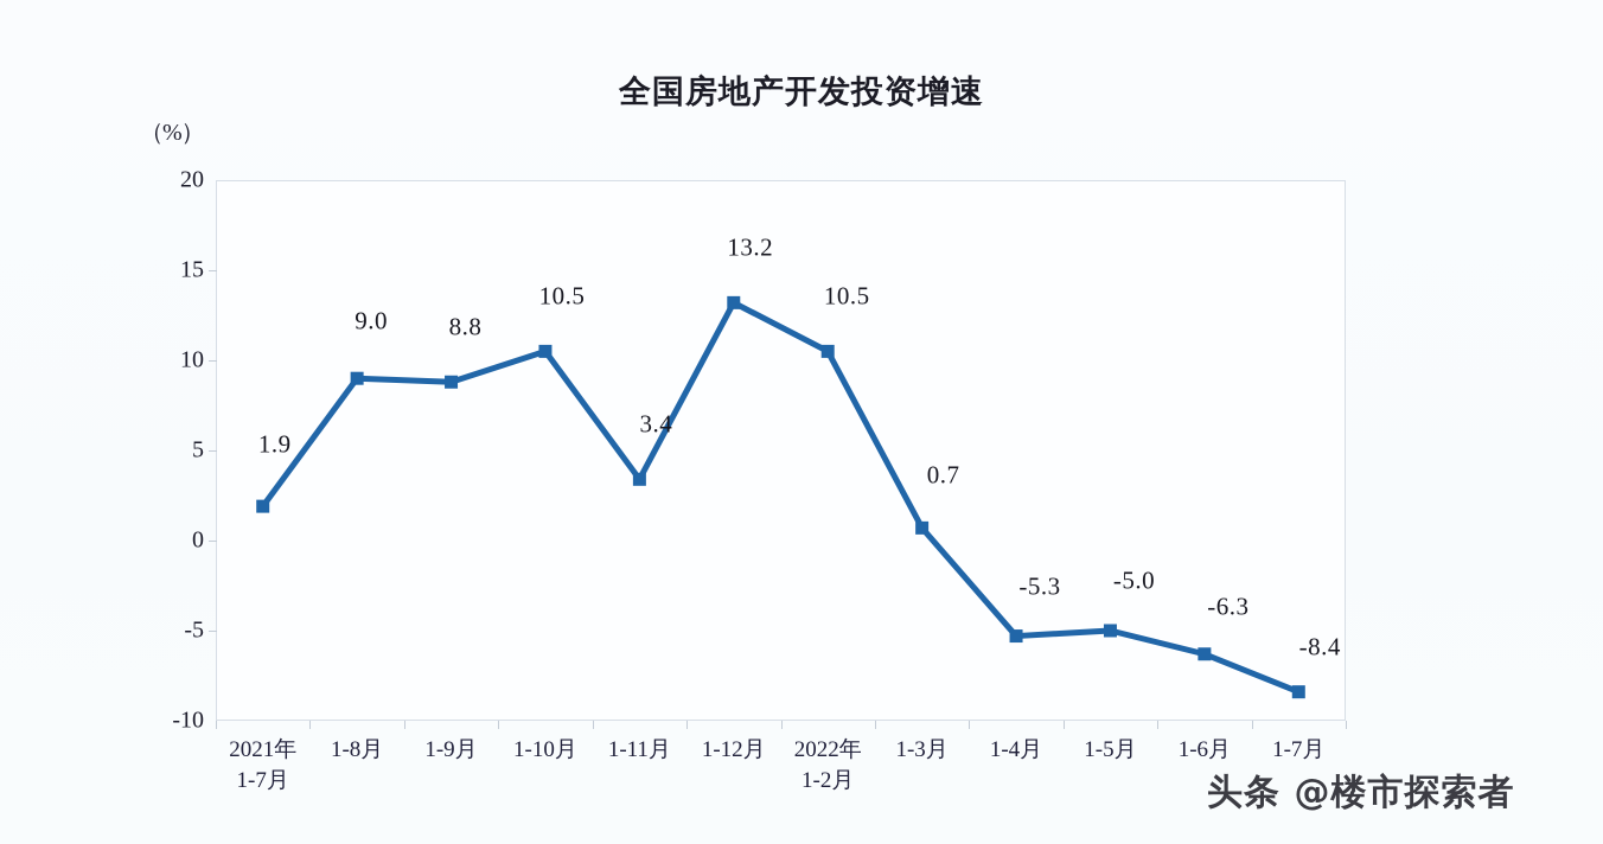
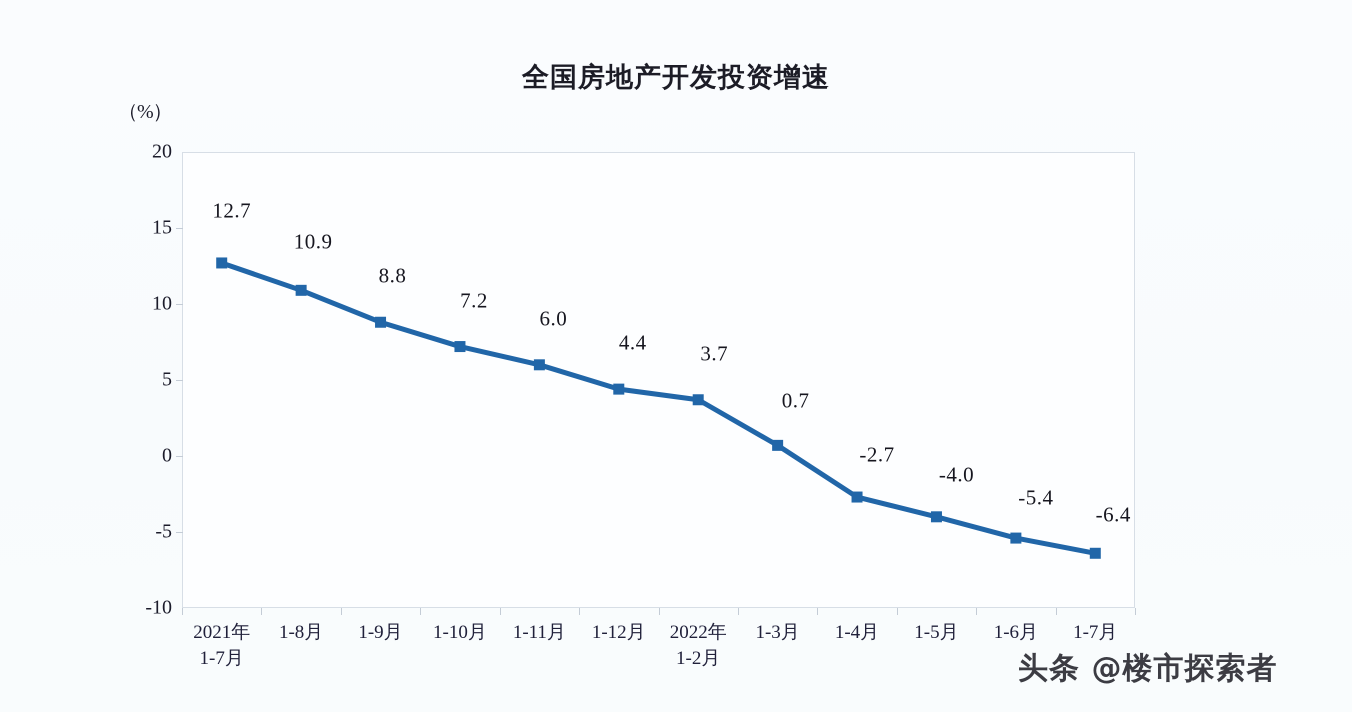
2021年 1-7月: 1.9 -> 12.7
1-8月: 9.0 -> 10.9
1-10月: 10.5 -> 7.2
1-11月: 3.4 -> 6.0
1-12月: 13.2 -> 4.4
2022年 1-2月: 10.5 -> 3.7
1-4月: -5.3 -> -2.7
1-5月: -5.0 -> -4.0
1-6月: -6.3 -> -5.4
1-7月: -8.4 -> -6.4
